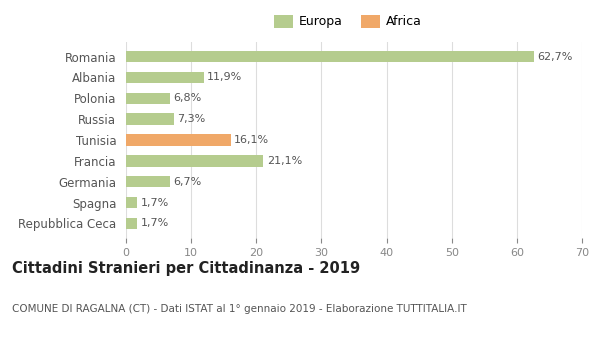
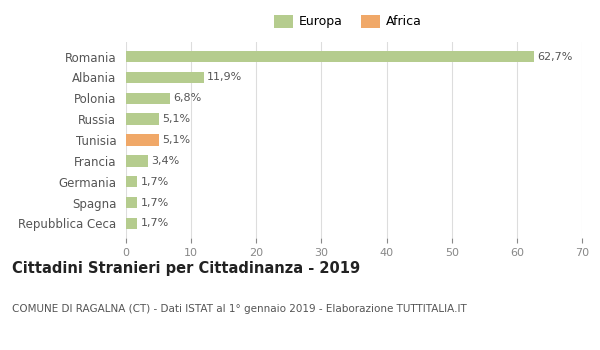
Russia: 7,3% -> 5,1%
Tunisia: 16,1% -> 5,1%
Francia: 21,1% -> 3,4%
Germania: 6,7% -> 1,7%
